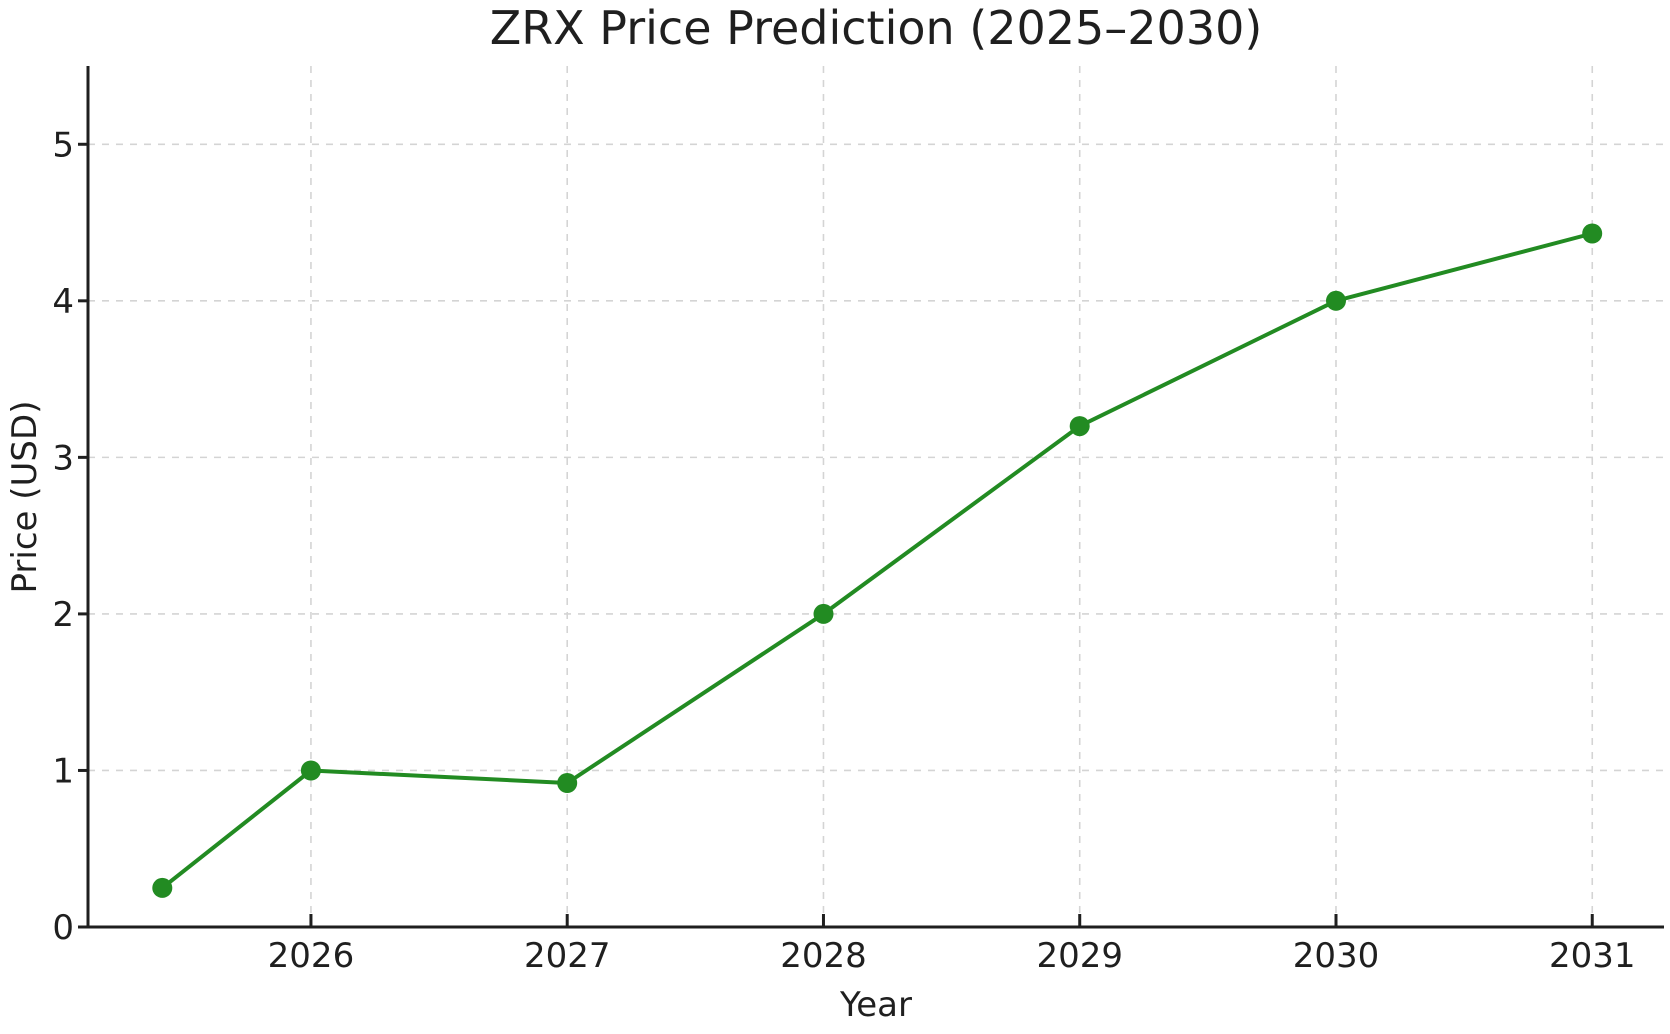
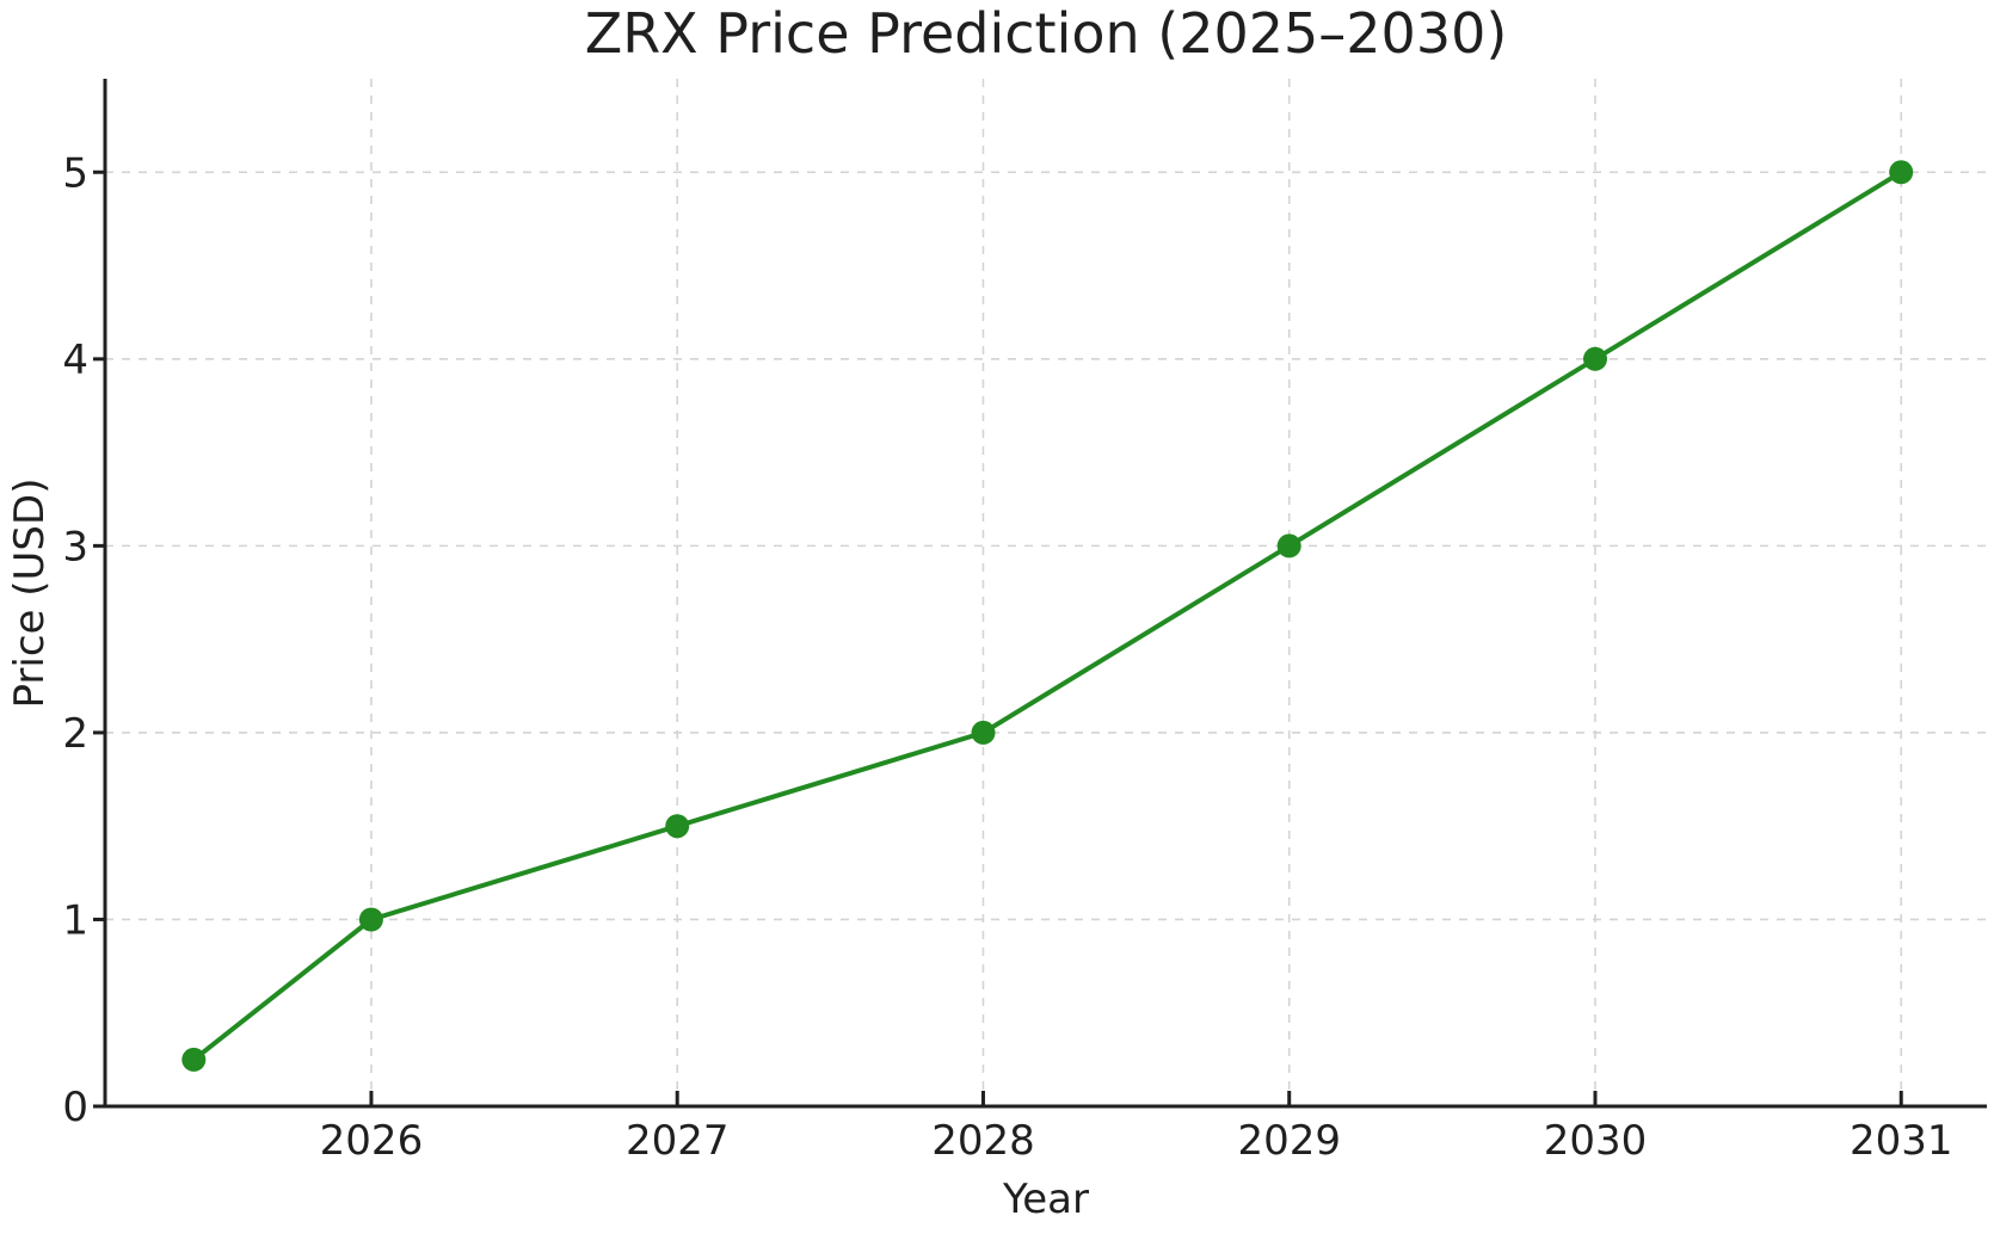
2027: 0.92 -> 1.50
2029: 3.20 -> 3.00
2031: 4.43 -> 5.00
